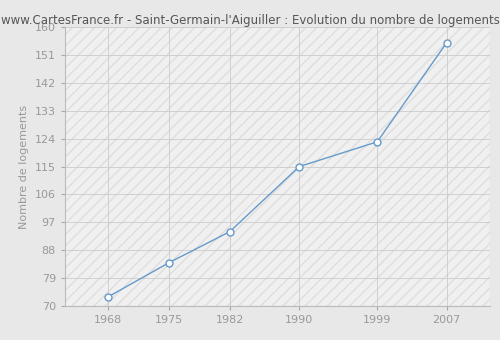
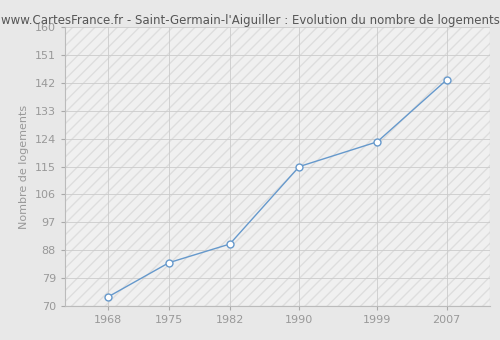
1982: 94 -> 90
2007: 155 -> 143
